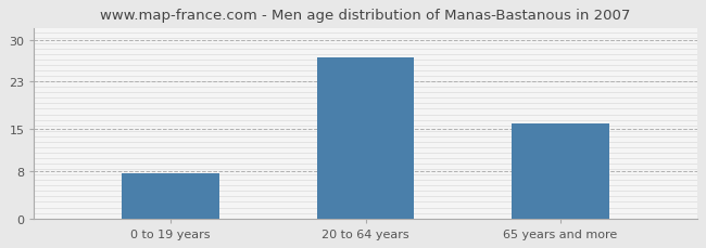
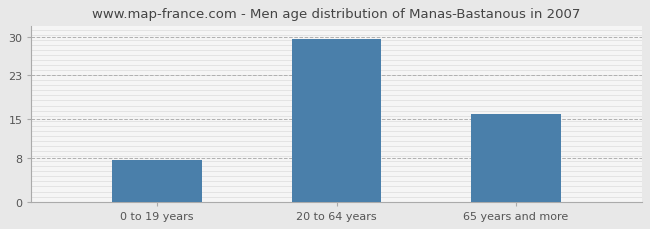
20 to 64 years: 27.0 -> 29.6
